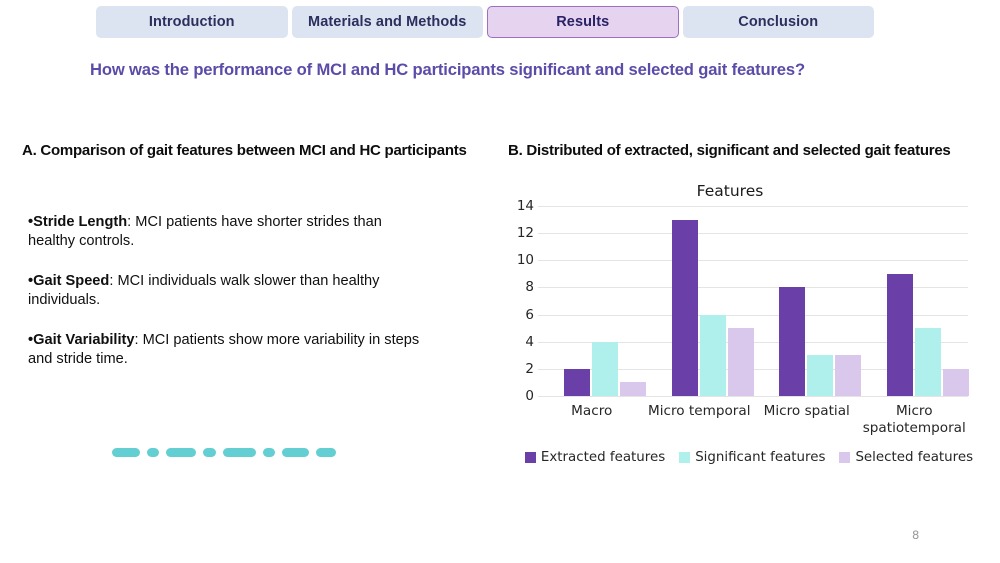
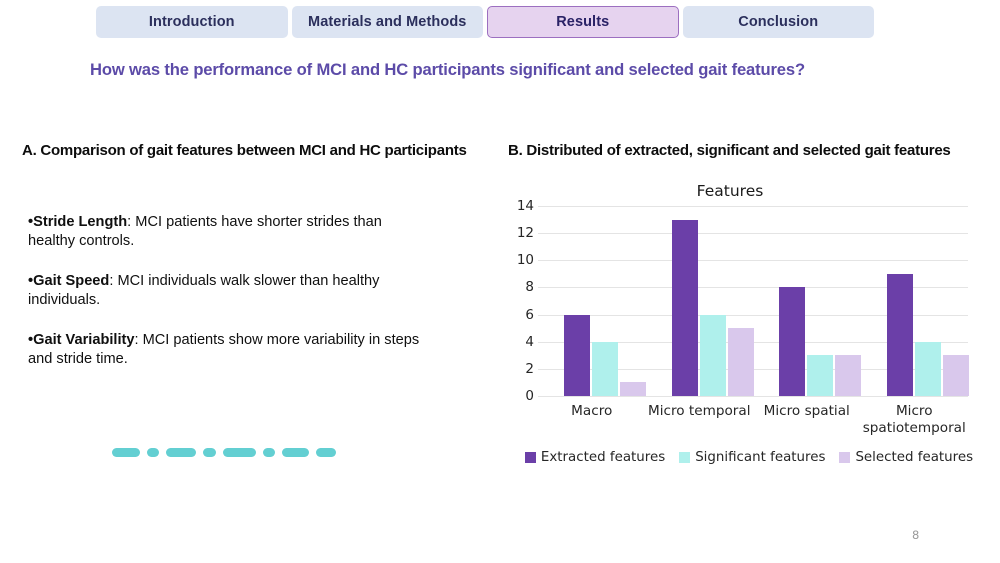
Extracted features/Macro: 2 -> 6
Significant features/Micro spatiotemporal: 5 -> 4
Selected features/Micro spatiotemporal: 2 -> 3
